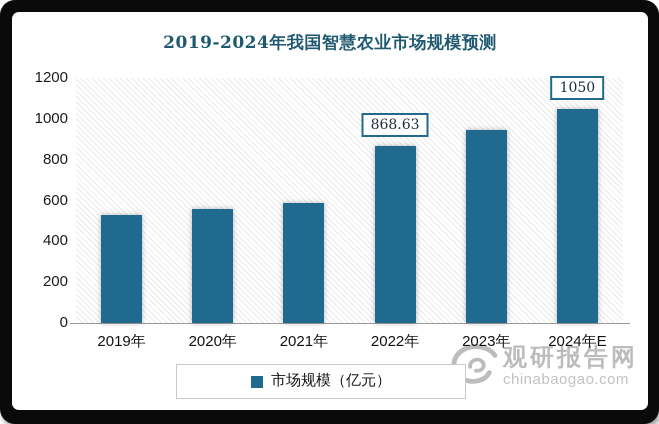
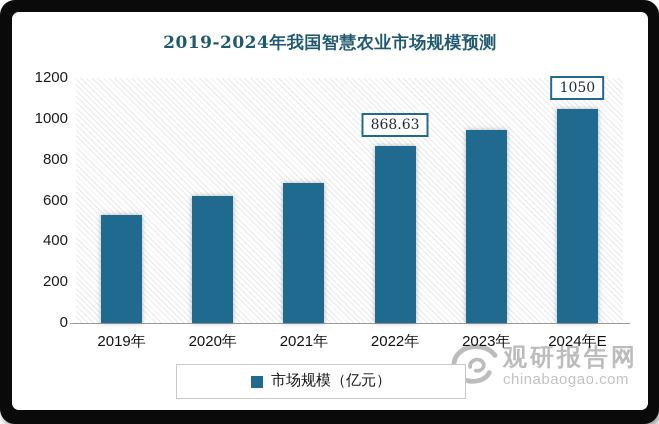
2020年: 560 -> 620
2021年: 590 -> 680
